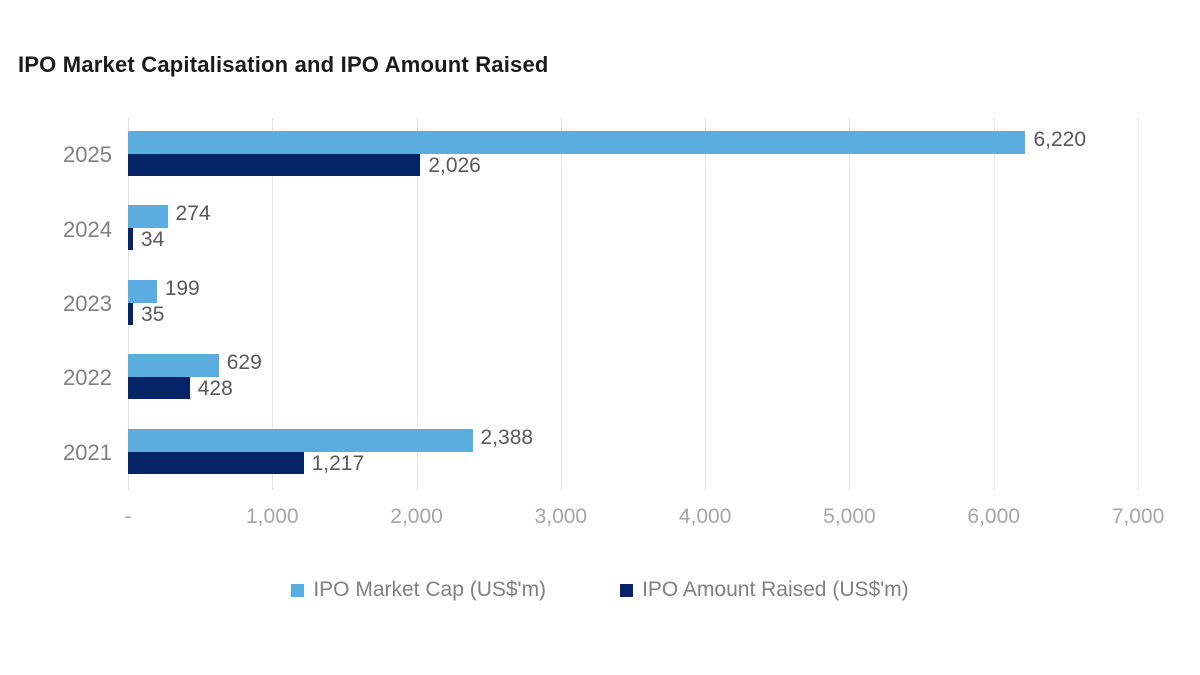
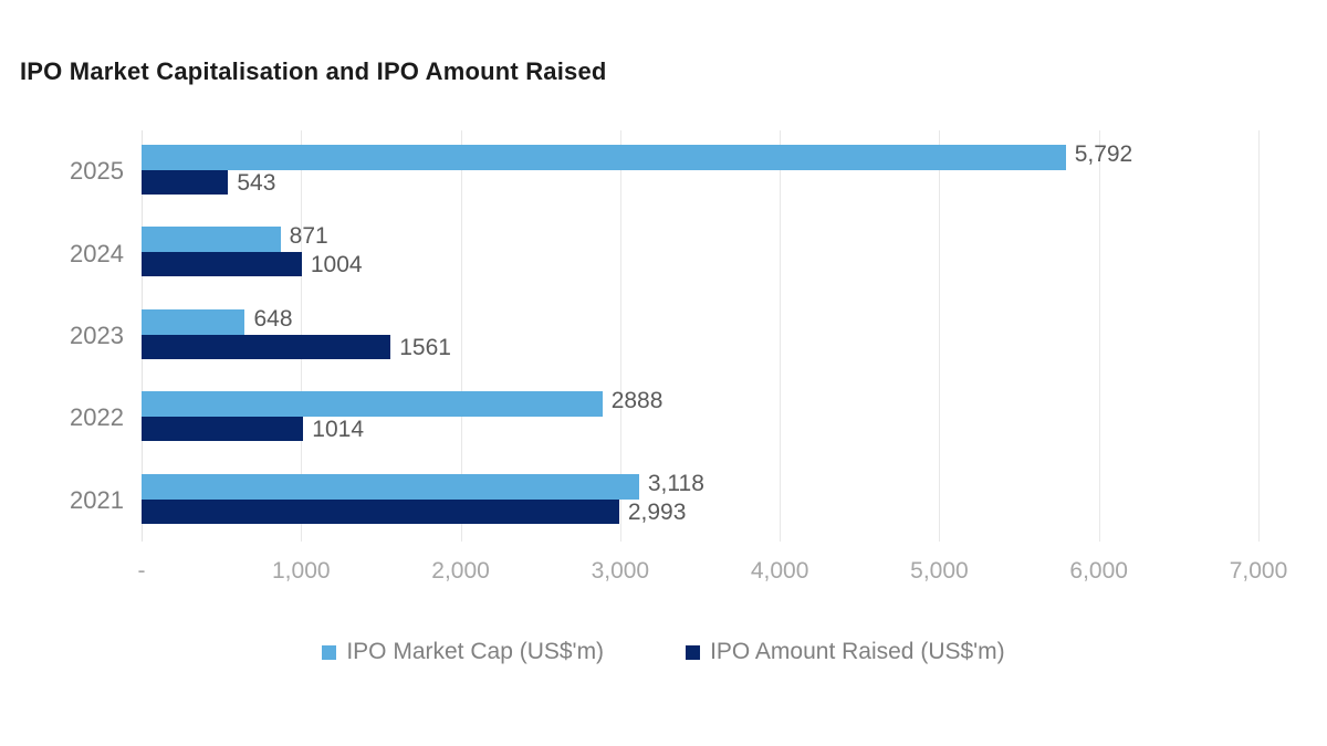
IPO Market Cap (US$'m)/2025: 6,220 -> 5,792
IPO Amount Raised (US$'m)/2025: 2,026 -> 543
IPO Market Cap (US$'m)/2024: 274 -> 871
IPO Amount Raised (US$'m)/2024: 34 -> 1004
IPO Market Cap (US$'m)/2023: 199 -> 648
IPO Amount Raised (US$'m)/2023: 35 -> 1561
IPO Market Cap (US$'m)/2022: 629 -> 2888
IPO Amount Raised (US$'m)/2022: 428 -> 1014
IPO Market Cap (US$'m)/2021: 2,388 -> 3,118
IPO Amount Raised (US$'m)/2021: 1,217 -> 2,993
